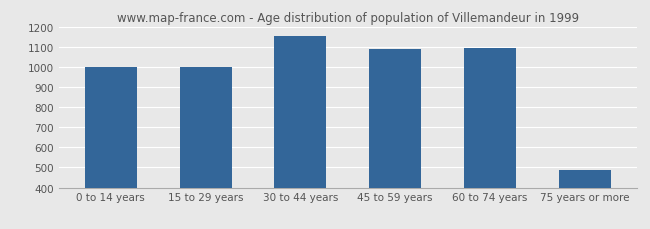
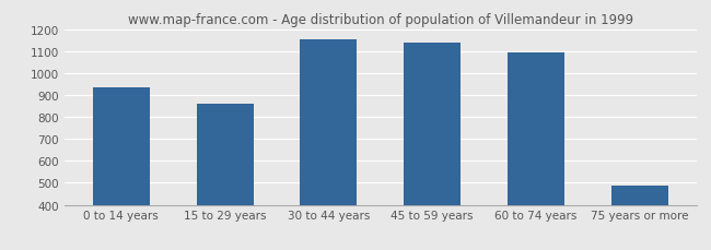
0 to 14 years: 1000 -> 935
15 to 29 years: 1000 -> 862
45 to 59 years: 1090 -> 1140
